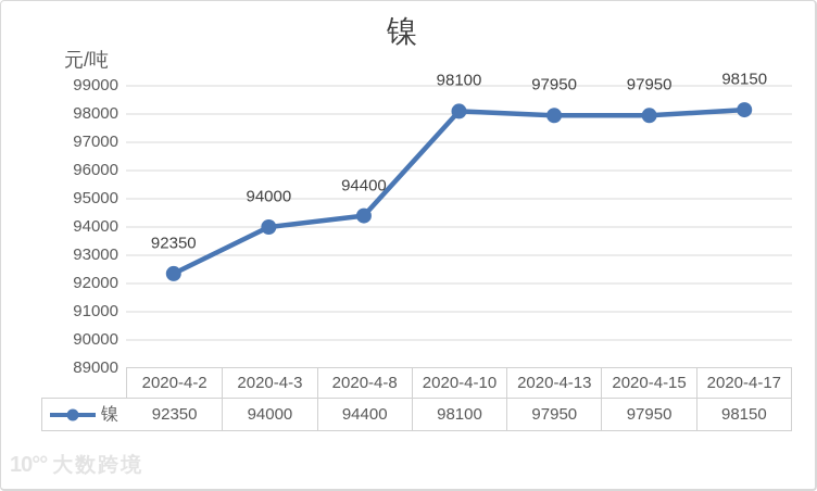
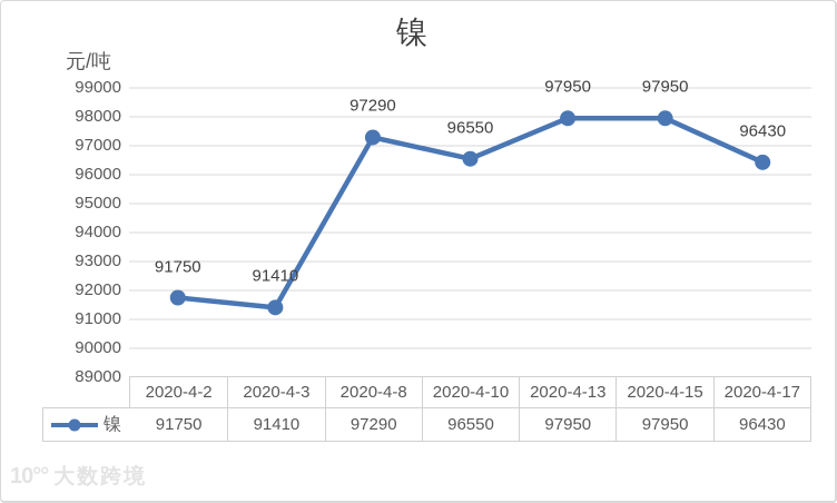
2020-4-2: 92350 -> 91750
2020-4-3: 94000 -> 91410
2020-4-8: 94400 -> 97290
2020-4-10: 98100 -> 96550
2020-4-17: 98150 -> 96430
